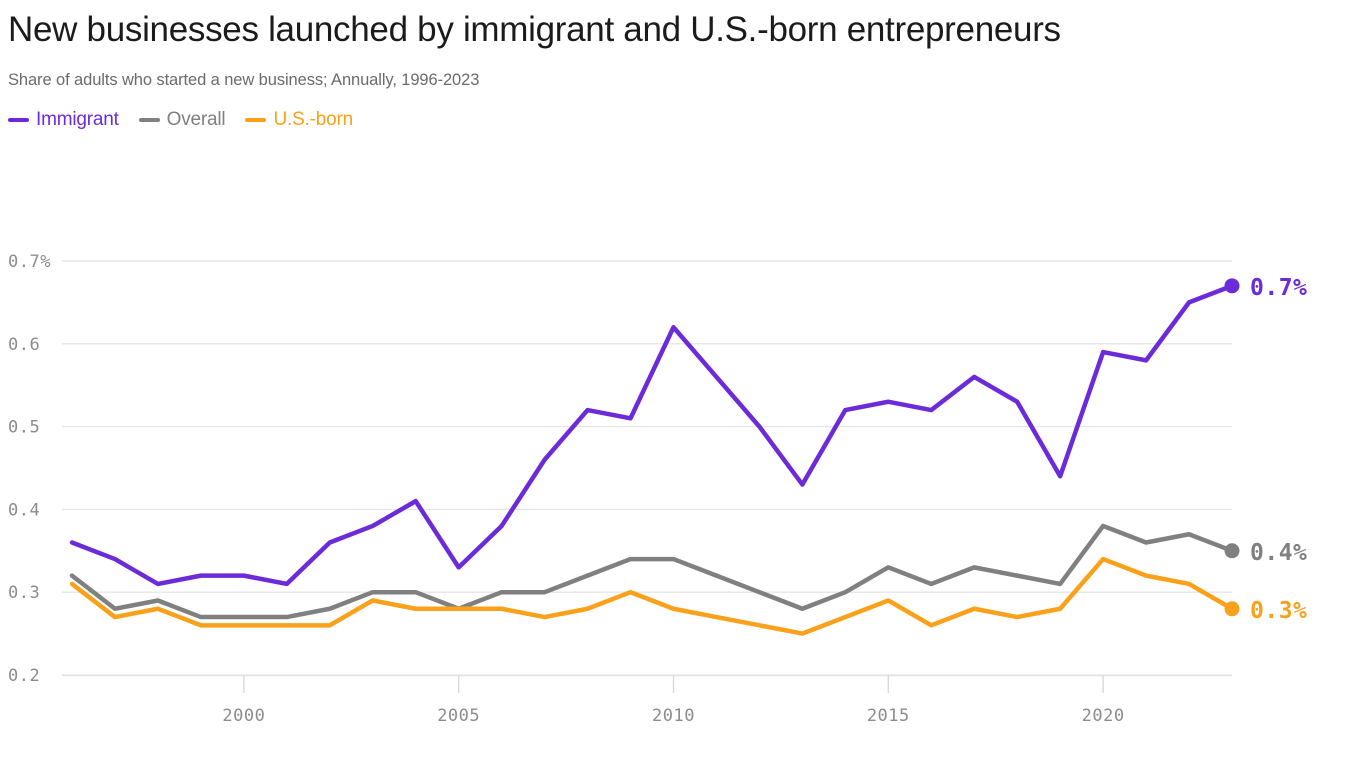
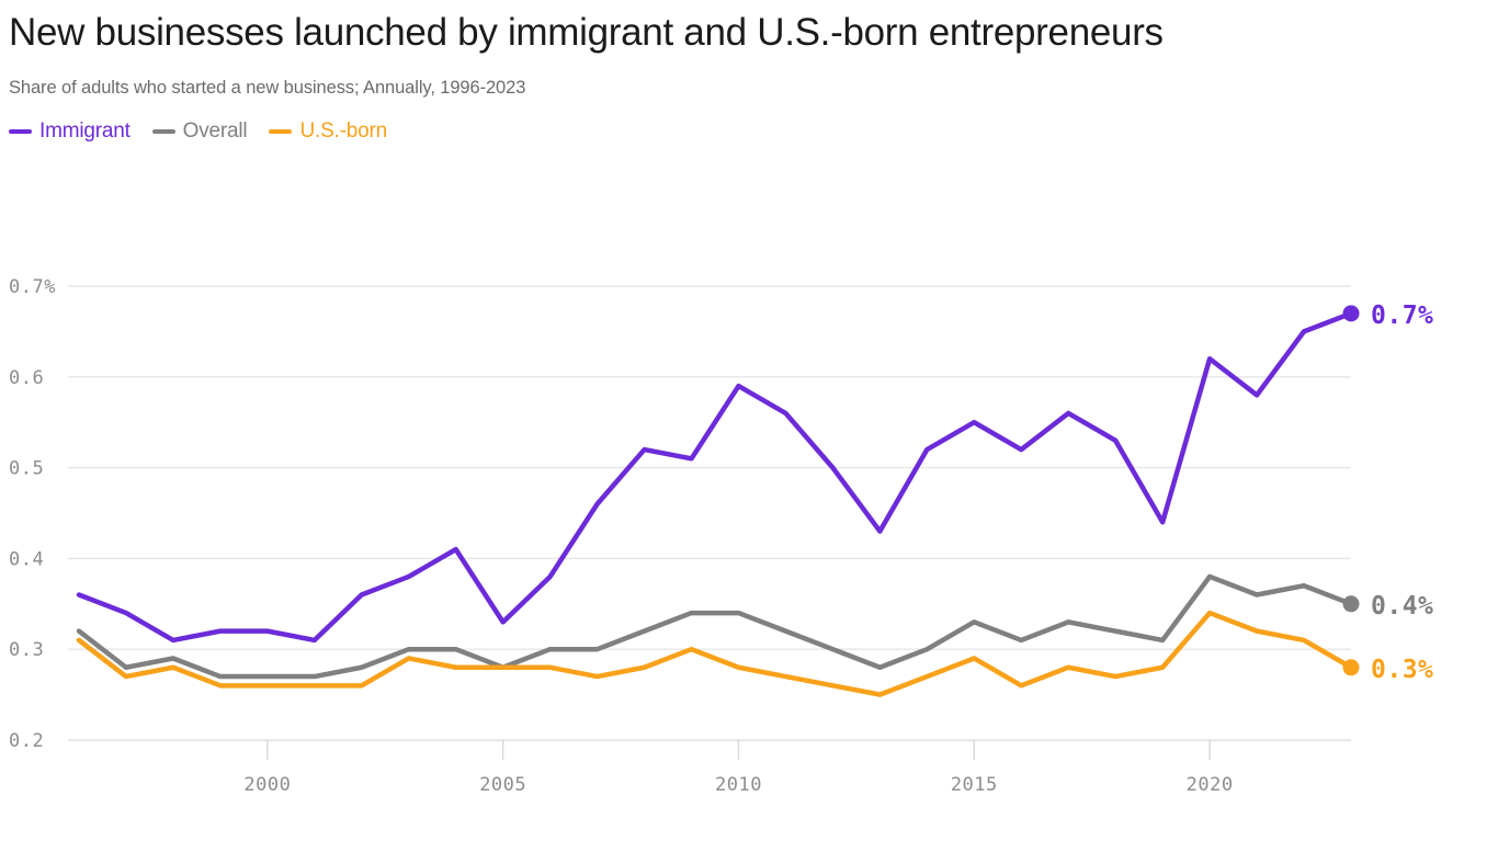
Immigrant/2010: 0.62% -> 0.59%
Immigrant/2015: 0.53% -> 0.55%
Immigrant/2020: 0.59% -> 0.62%
